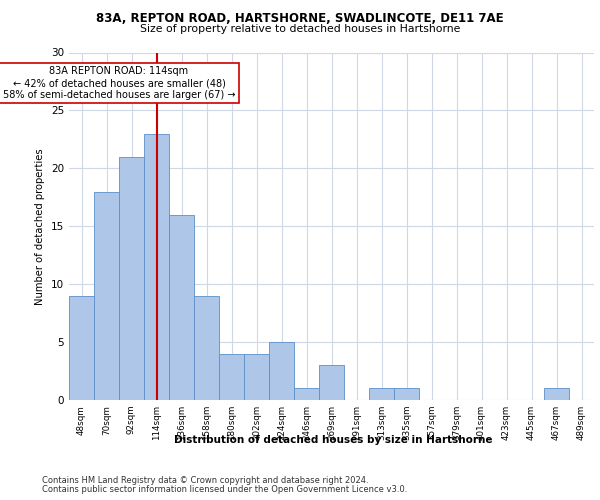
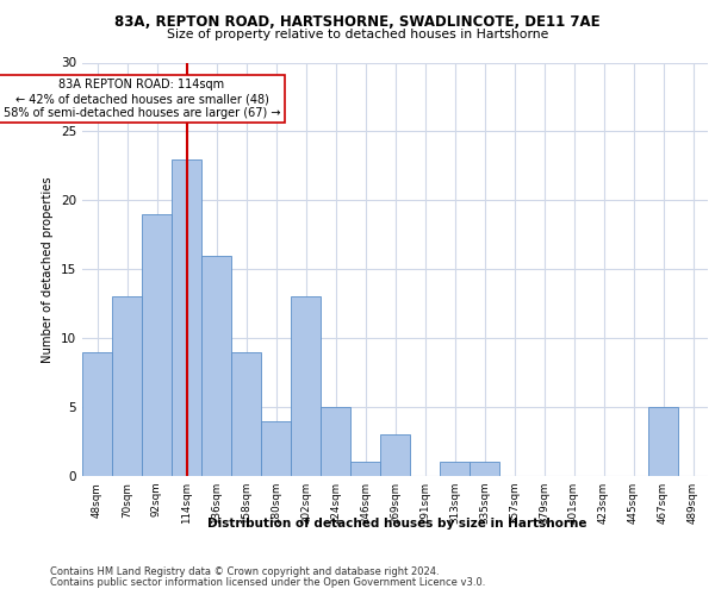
70sqm: 18 -> 13
92sqm: 21 -> 19
202sqm: 4 -> 13
467sqm: 1 -> 5
